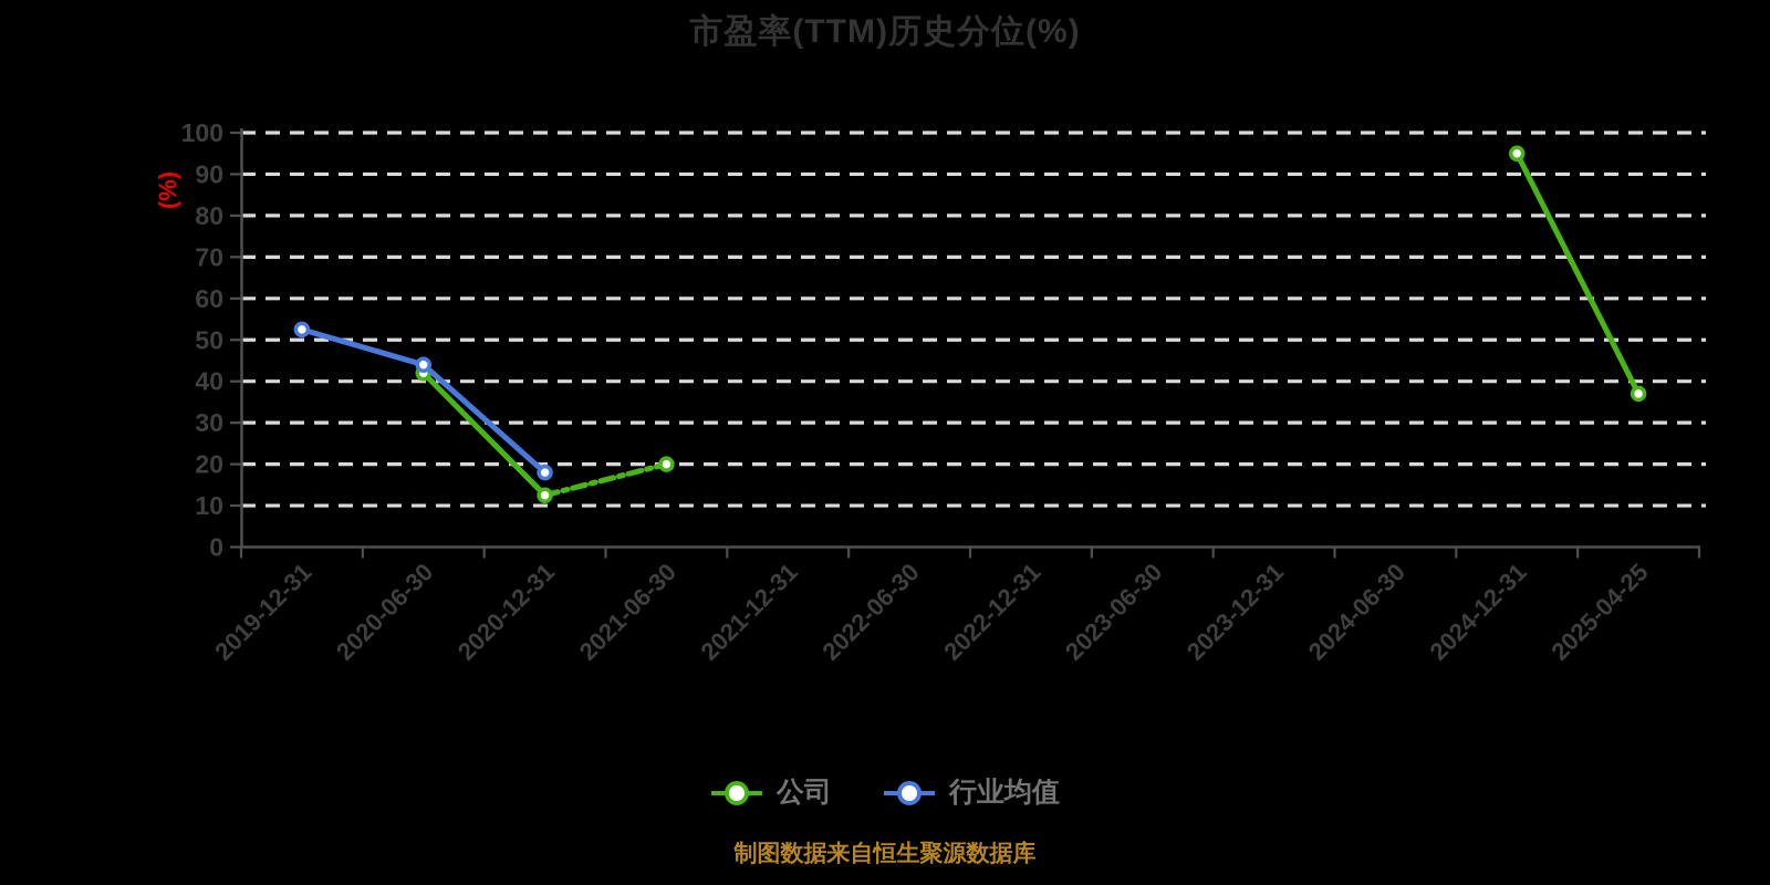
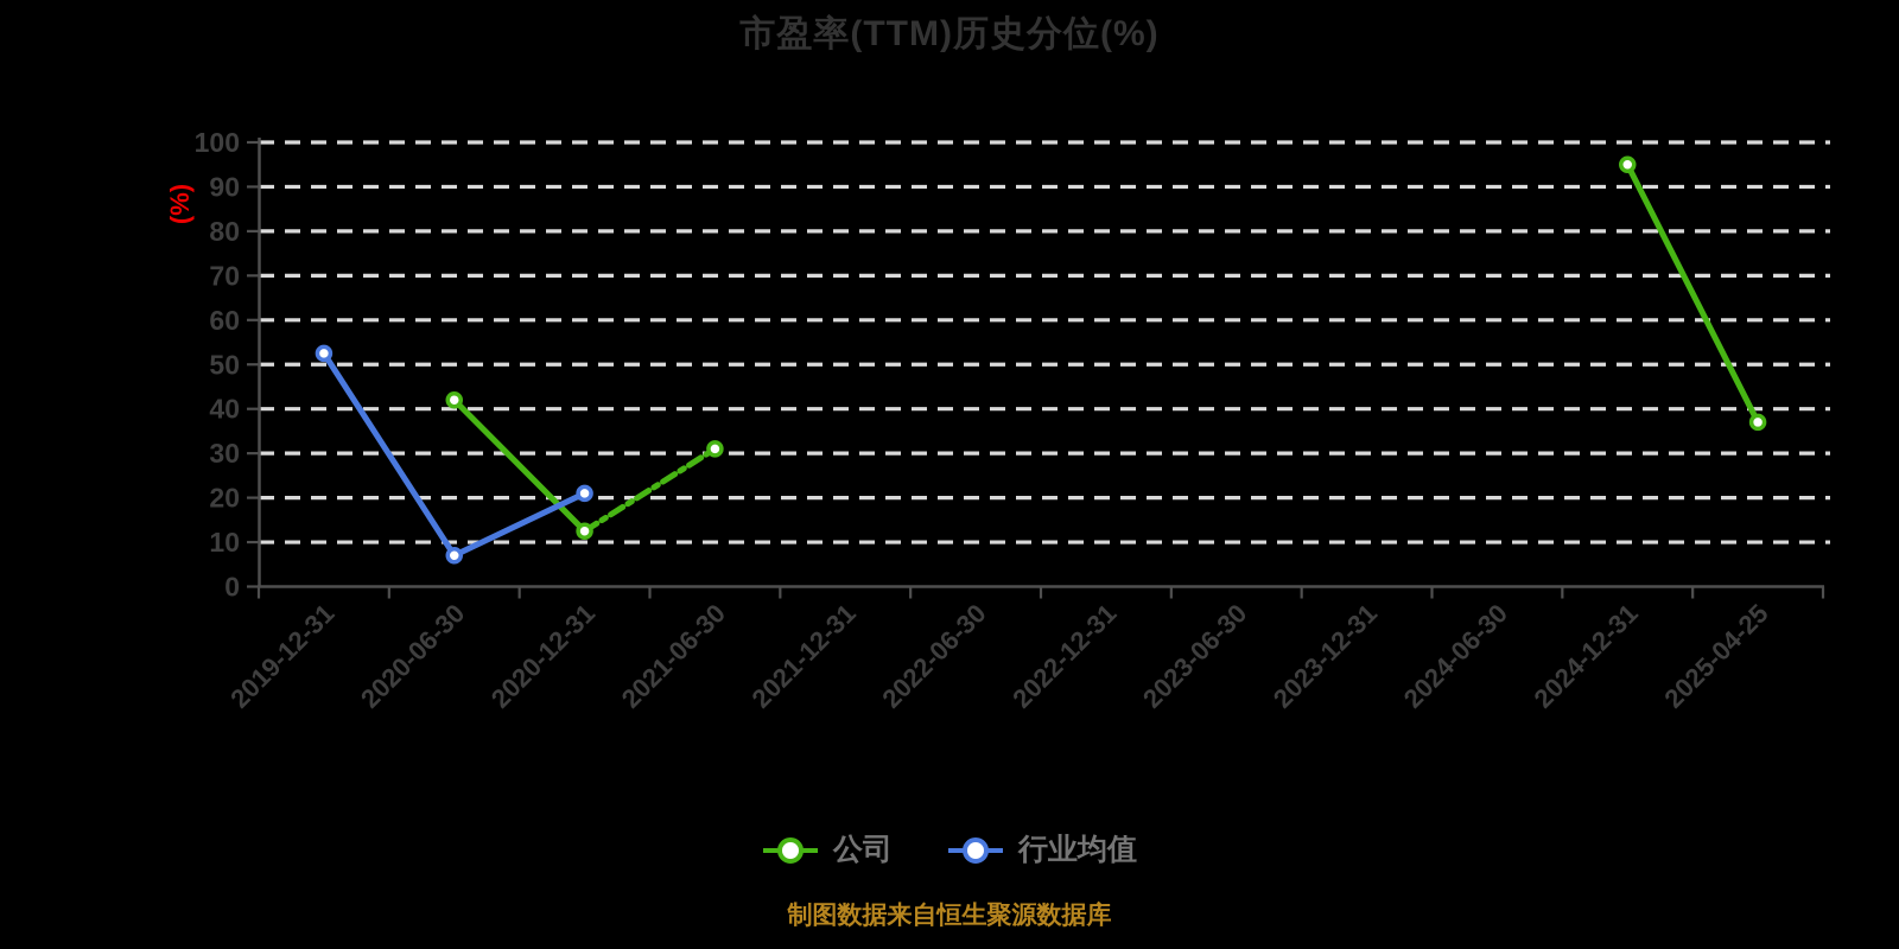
行业均值/2020-06-30: 44 -> 7
行业均值/2020-12-31: 18 -> 21
公司/2021-06-30: 20 -> 31
